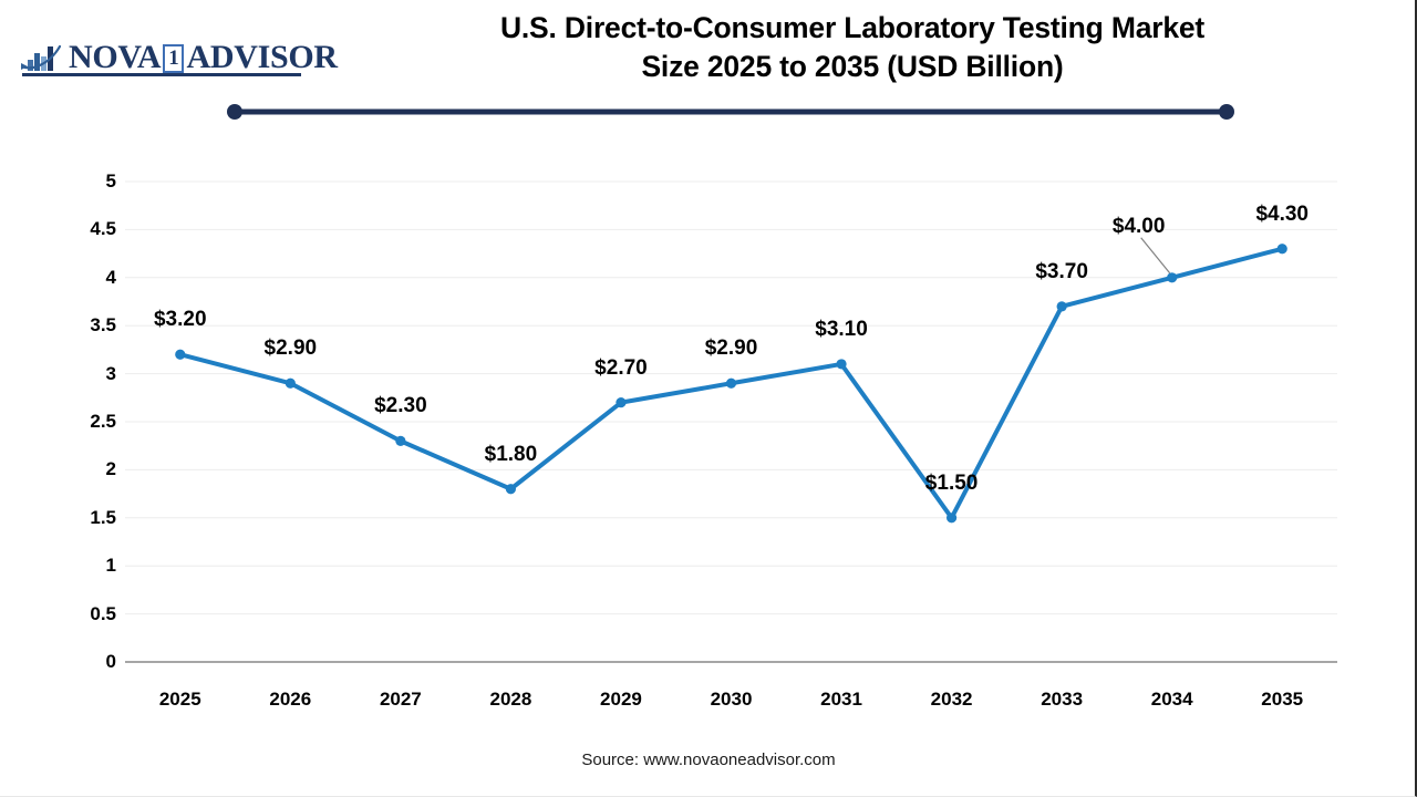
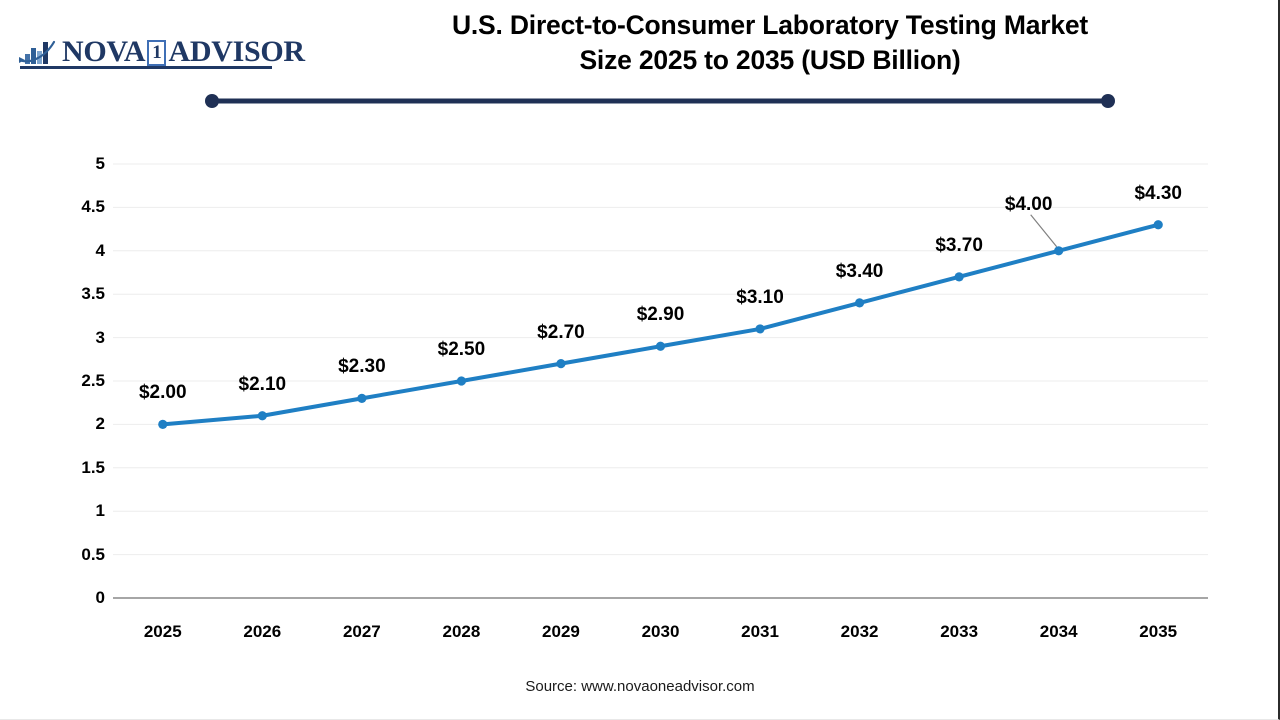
2025: $3.20 -> $2.00
2026: $2.90 -> $2.10
2028: $1.80 -> $2.50
2032: $1.50 -> $3.40
